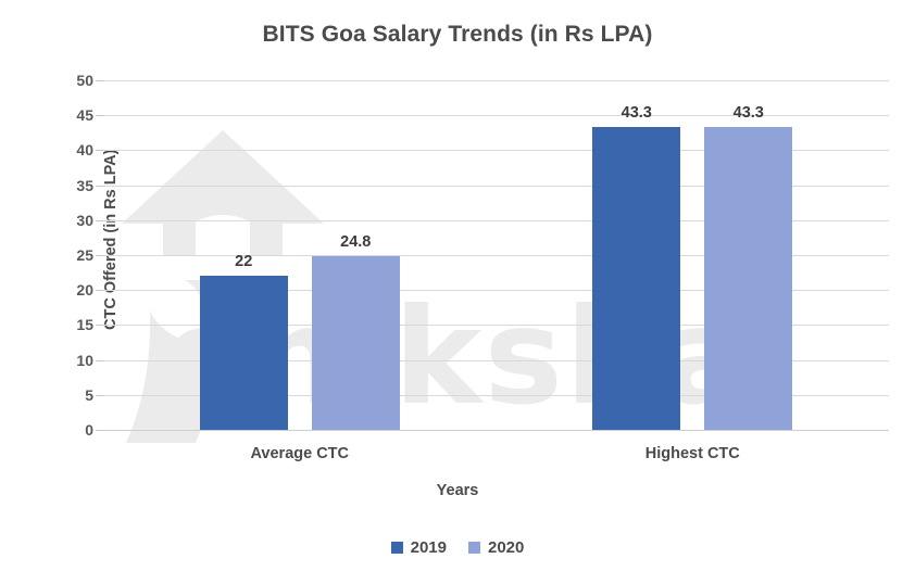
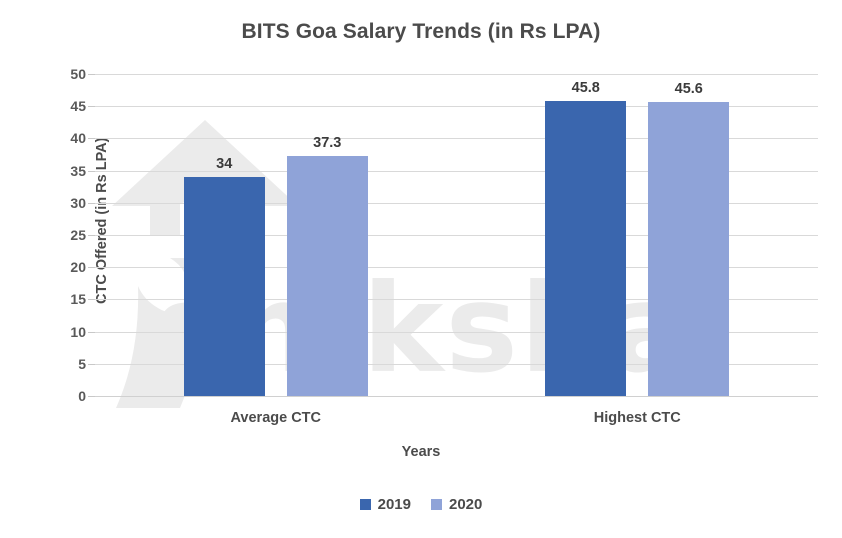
2019/Average CTC: 22 -> 34
2020/Average CTC: 24.8 -> 37.3
2019/Highest CTC: 43.3 -> 45.8
2020/Highest CTC: 43.3 -> 45.6
